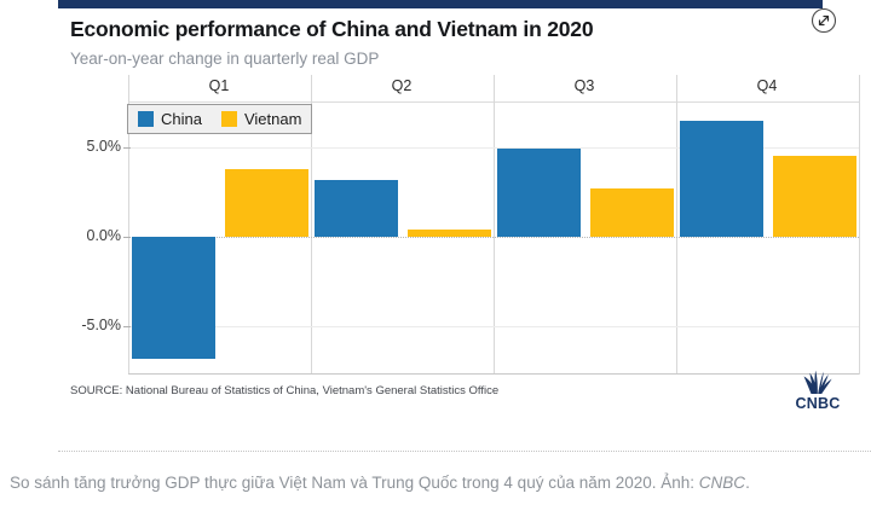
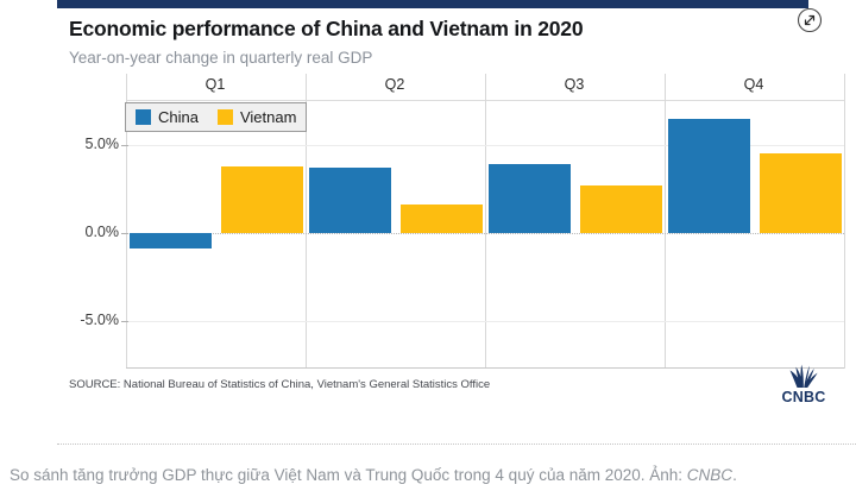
China/Q1: -6.8% -> -0.9%
China/Q2: 3.2% -> 3.7%
Vietnam/Q2: 0.4% -> 1.6%
China/Q3: 4.9% -> 3.9%
